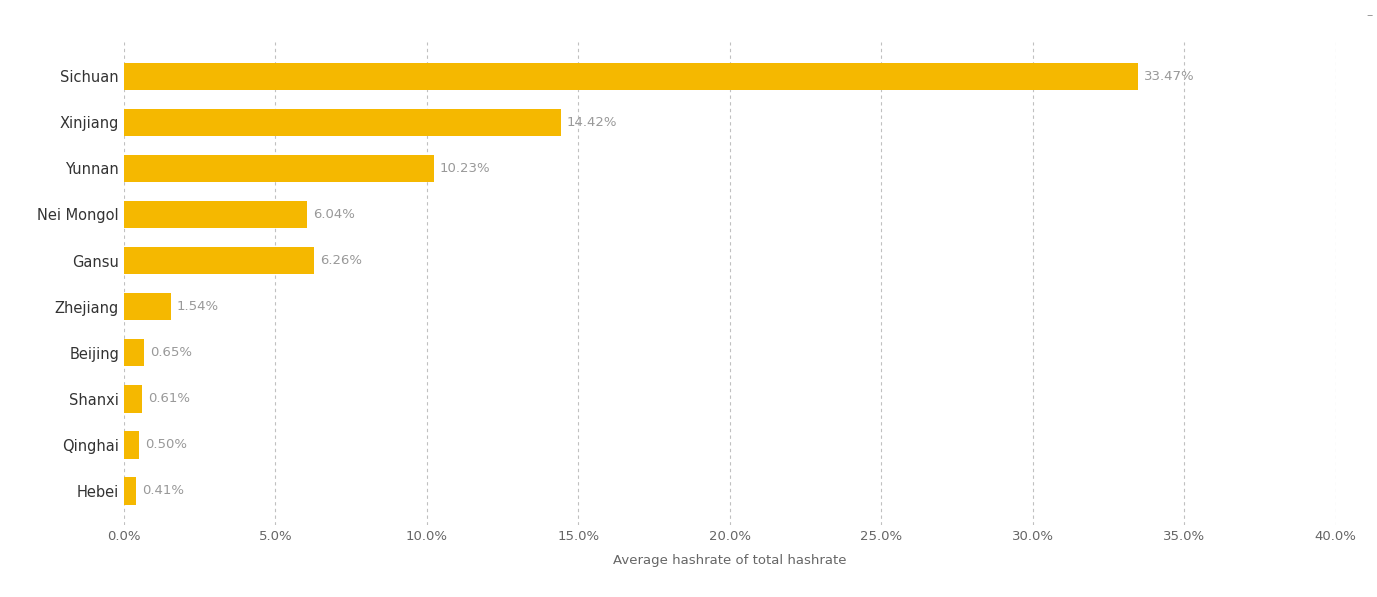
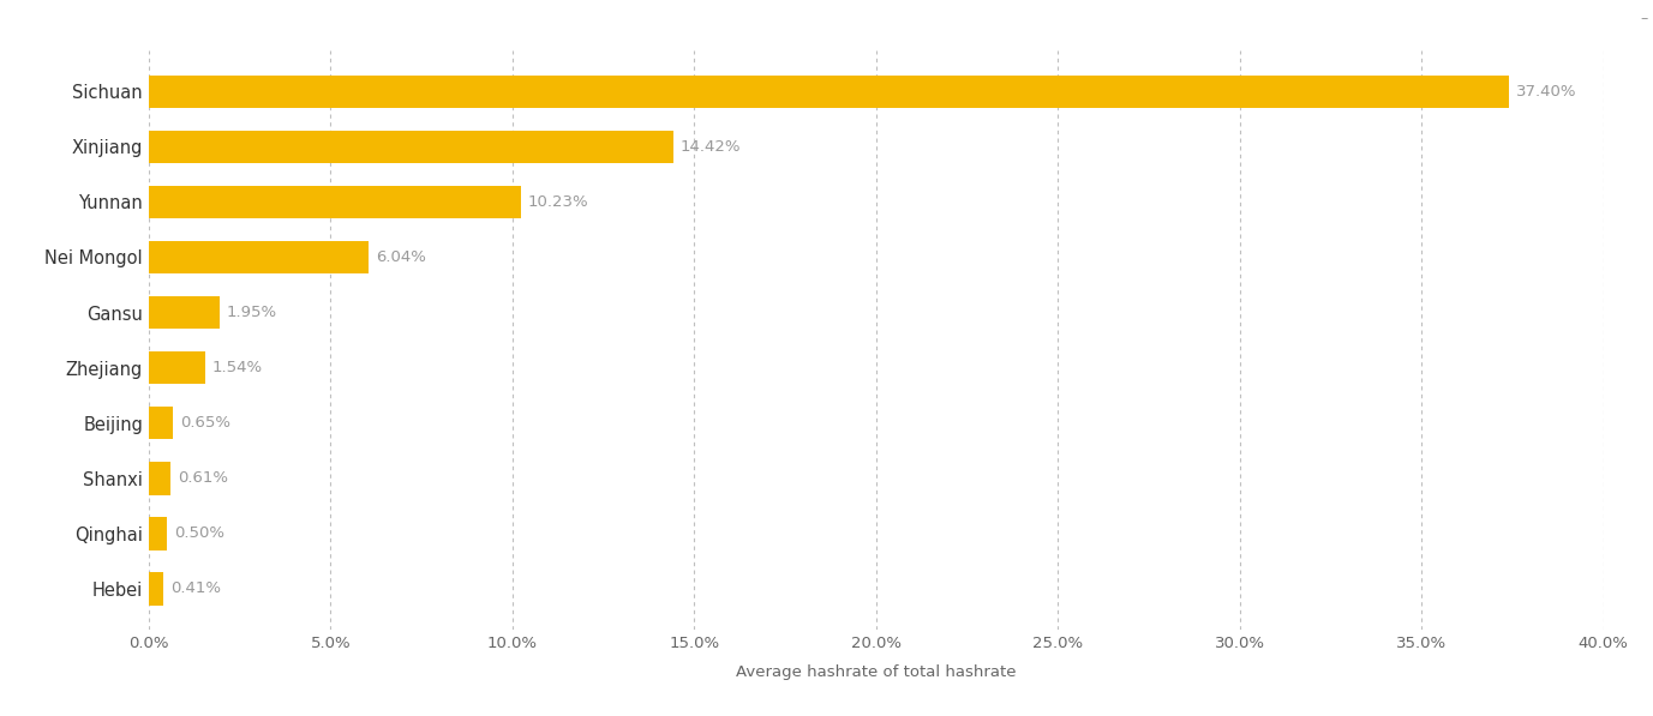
Sichuan: 33.47% -> 37.40%
Gansu: 6.26% -> 1.95%
